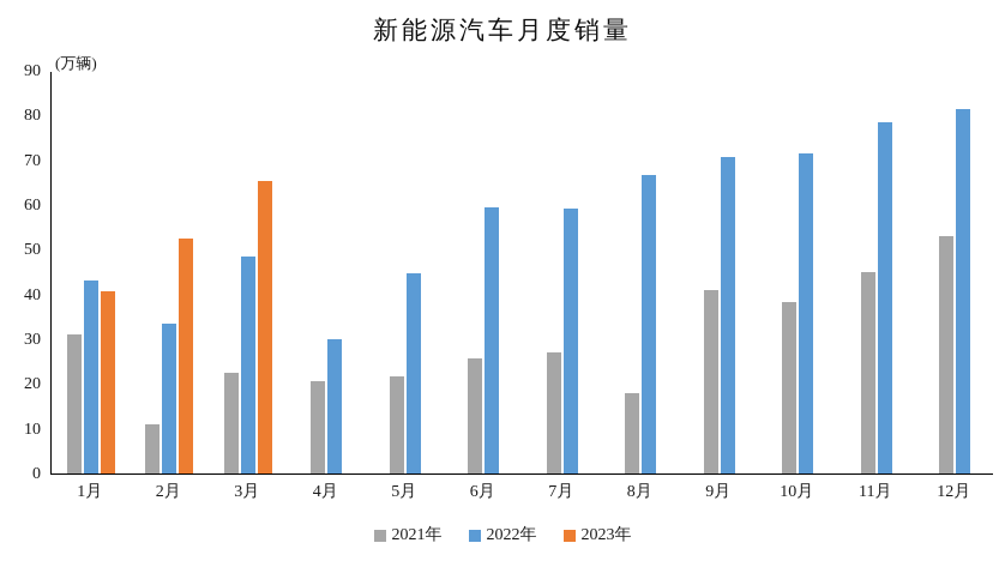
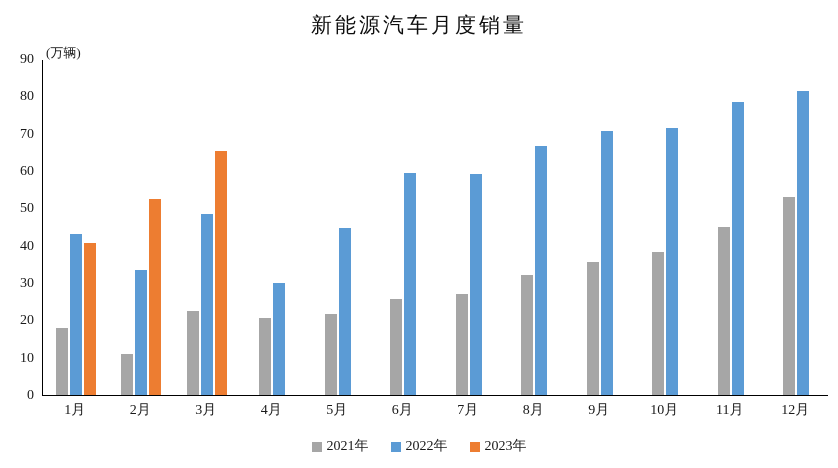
2021年/1月: 31 -> 18
2021年/8月: 18 -> 32
2021年/9月: 41 -> 36
